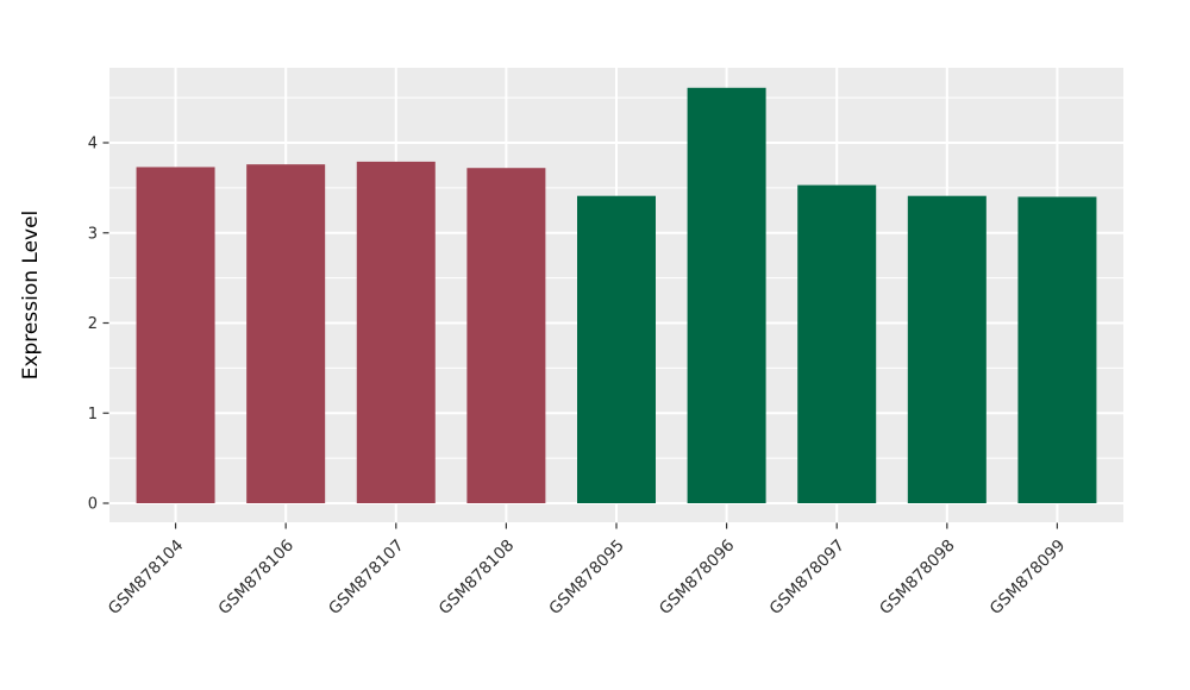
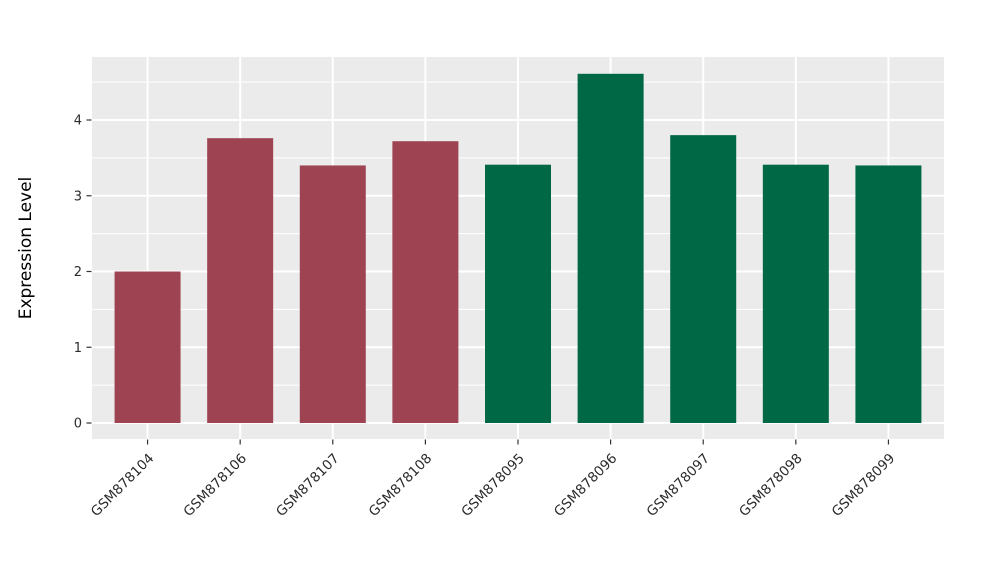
GSM878104: 3.7 -> 2.0
GSM878107: 3.8 -> 3.4
GSM878097: 3.5 -> 3.8
